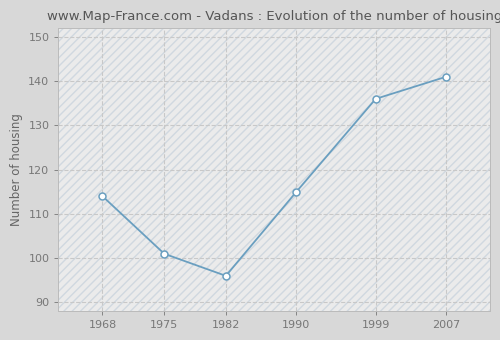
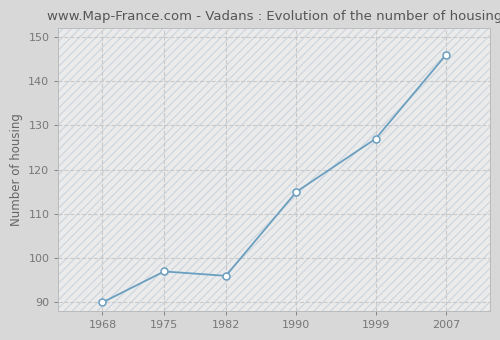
1968: 114 -> 90
1975: 101 -> 97
1999: 136 -> 127
2007: 141 -> 146
